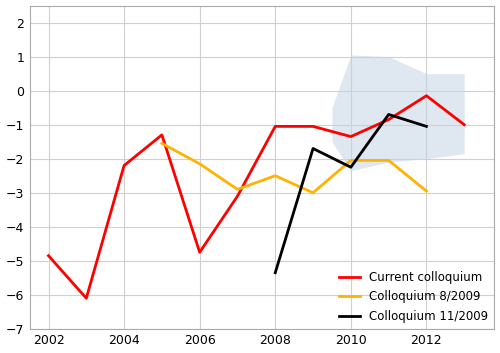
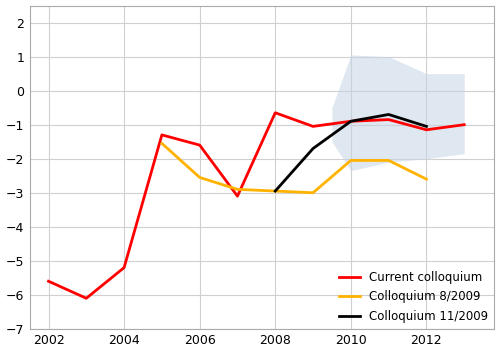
Current colloquium/2002: -4.85 -> -5.60
Current colloquium/2004: -2.20 -> -5.20
Current colloquium/2006: -4.75 -> -1.60
Colloquium 8/2009/2006: -2.15 -> -2.55
Current colloquium/2008: -1.05 -> -0.65
Colloquium 8/2009/2008: -2.50 -> -2.95
Colloquium 11/2009/2008: -5.35 -> -2.95
Current colloquium/2010: -1.35 -> -0.90
Colloquium 11/2009/2010: -2.25 -> -0.90
Current colloquium/2012: -0.15 -> -1.15
Colloquium 8/2009/2012: -2.95 -> -2.60
